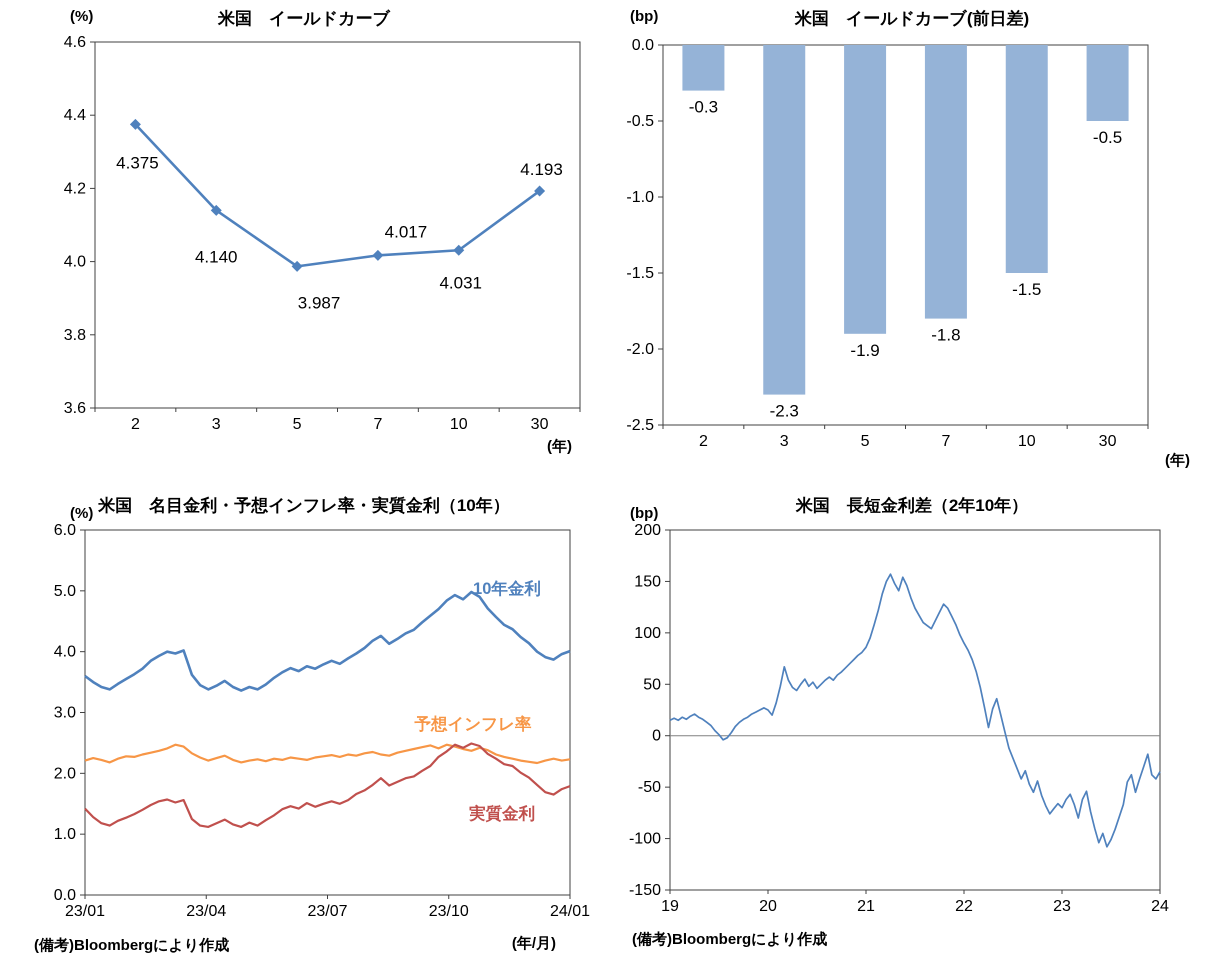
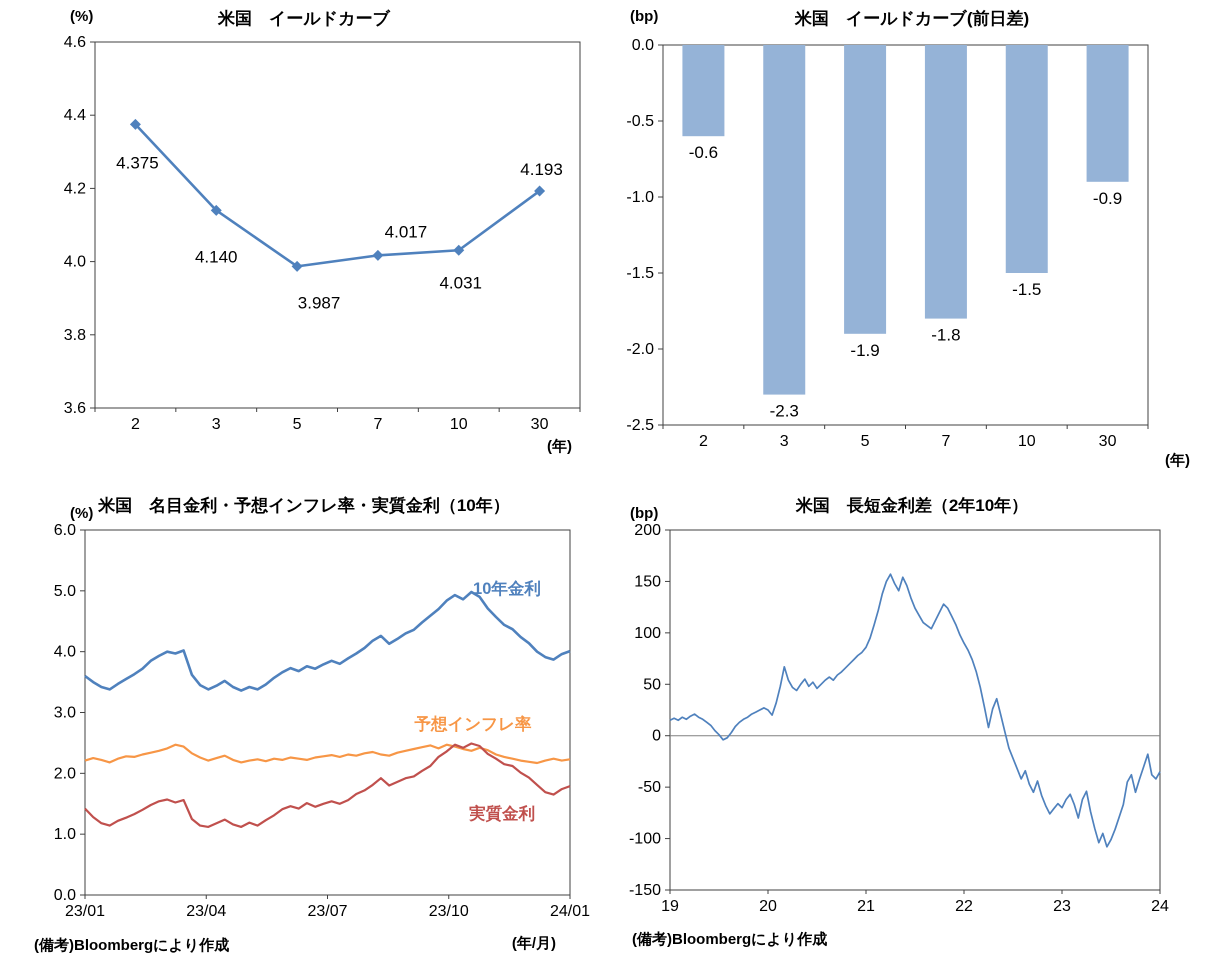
米国 イールドカーブ(前日差)/2: -0.3 -> -0.6
米国 イールドカーブ(前日差)/30: -0.5 -> -0.9
